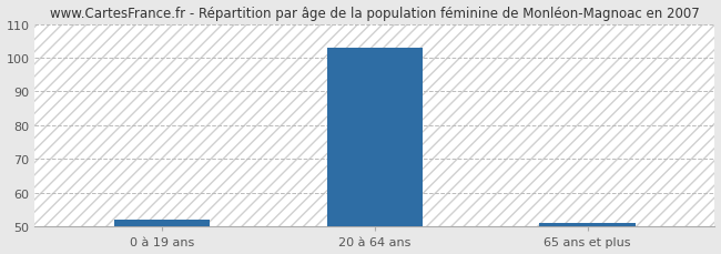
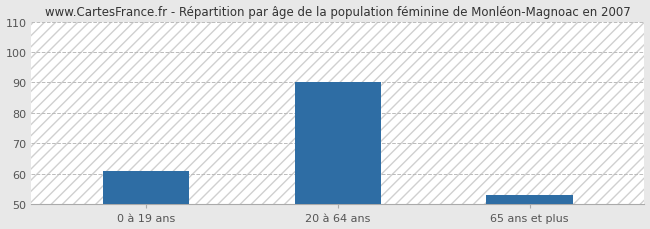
0 à 19 ans: 52 -> 61
20 à 64 ans: 103 -> 90
65 ans et plus: 51 -> 53
